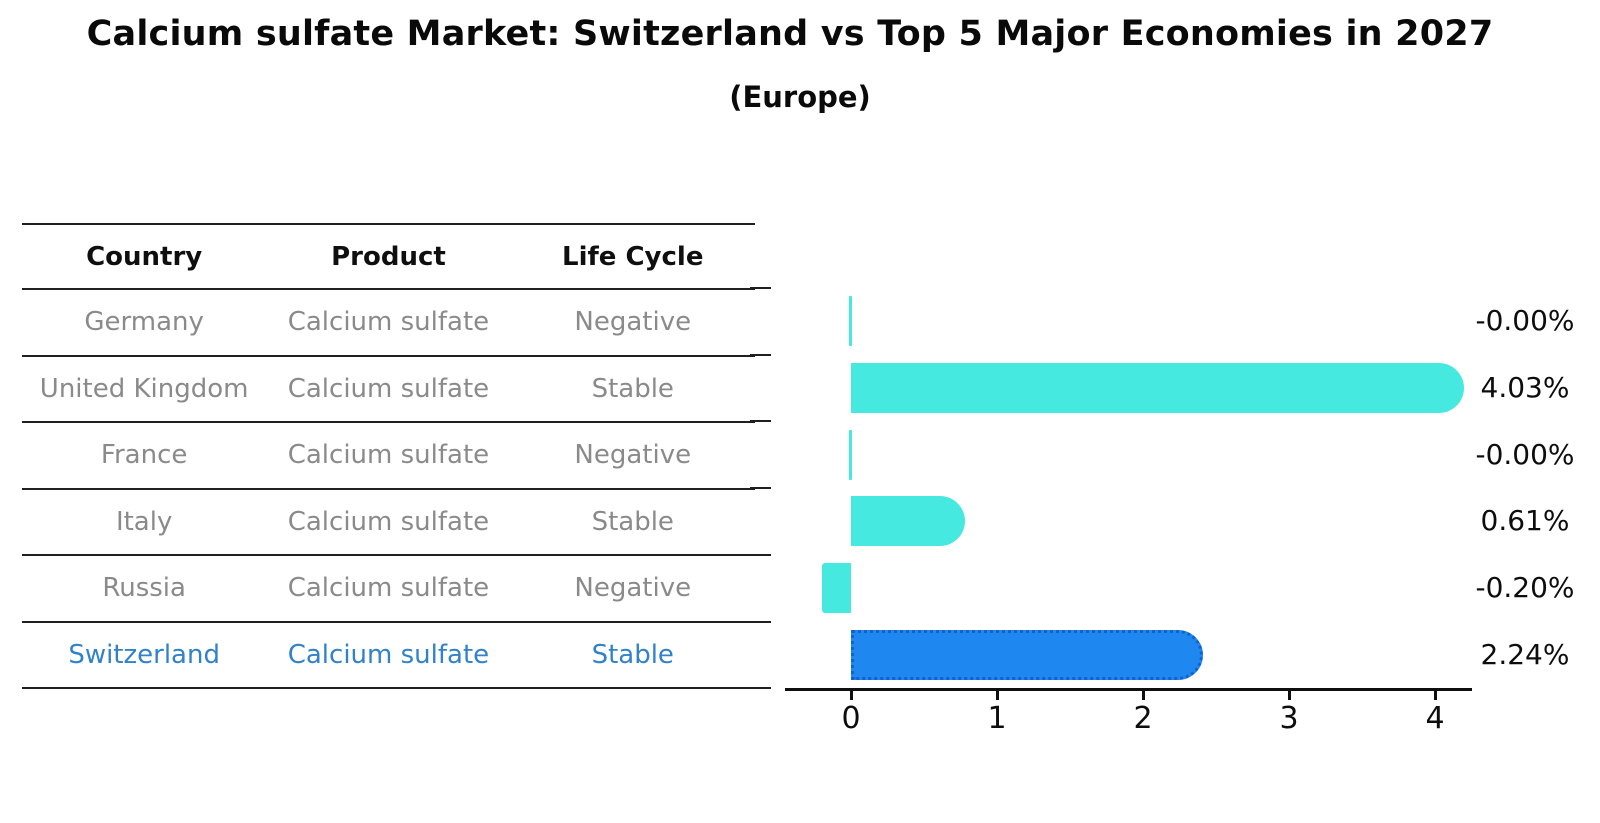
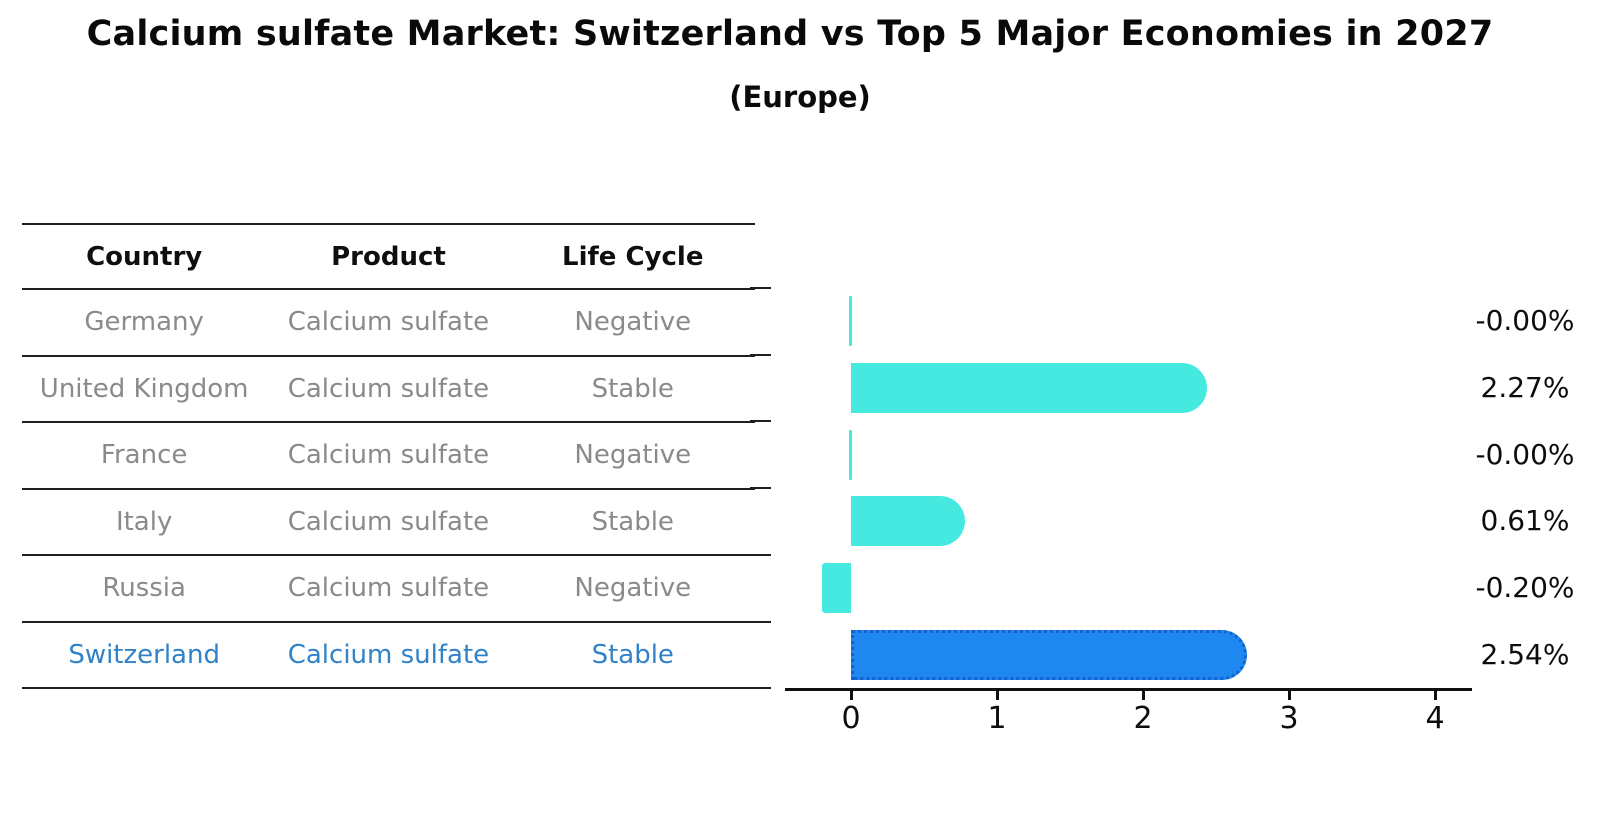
United Kingdom: 4.03% -> 2.27%
Switzerland: 2.24% -> 2.54%
